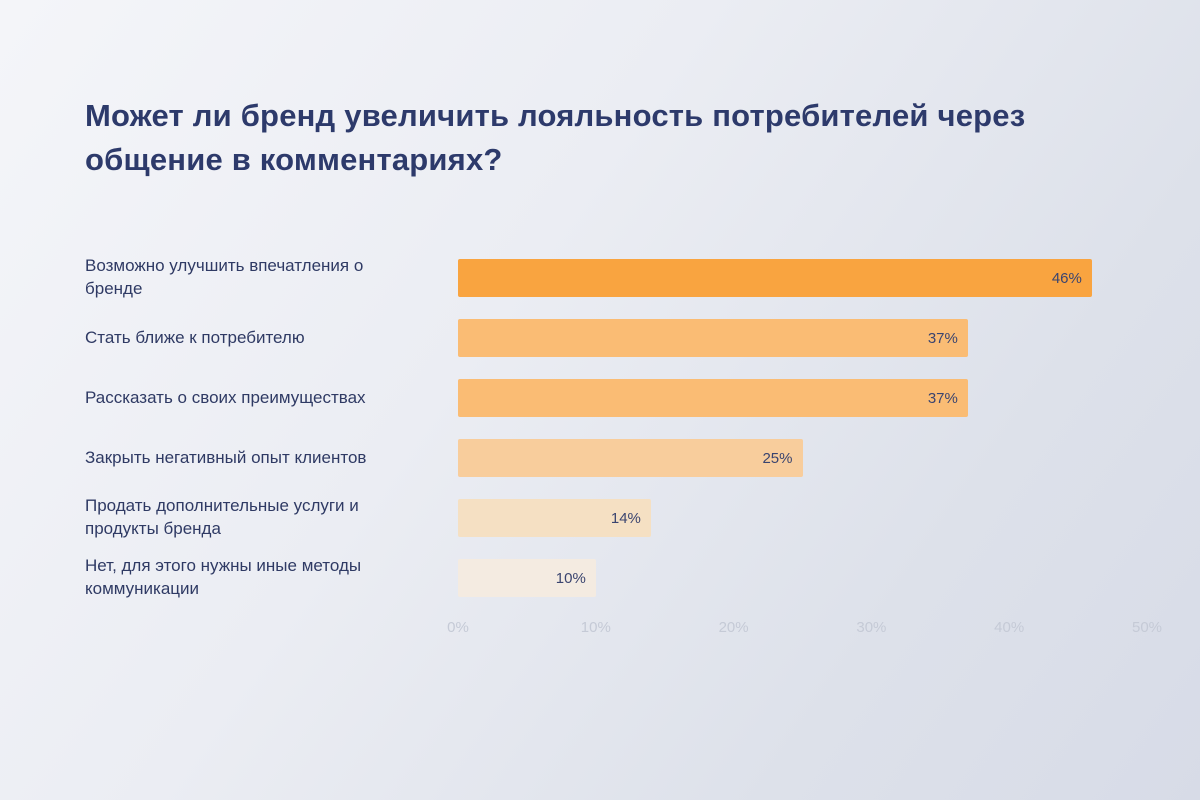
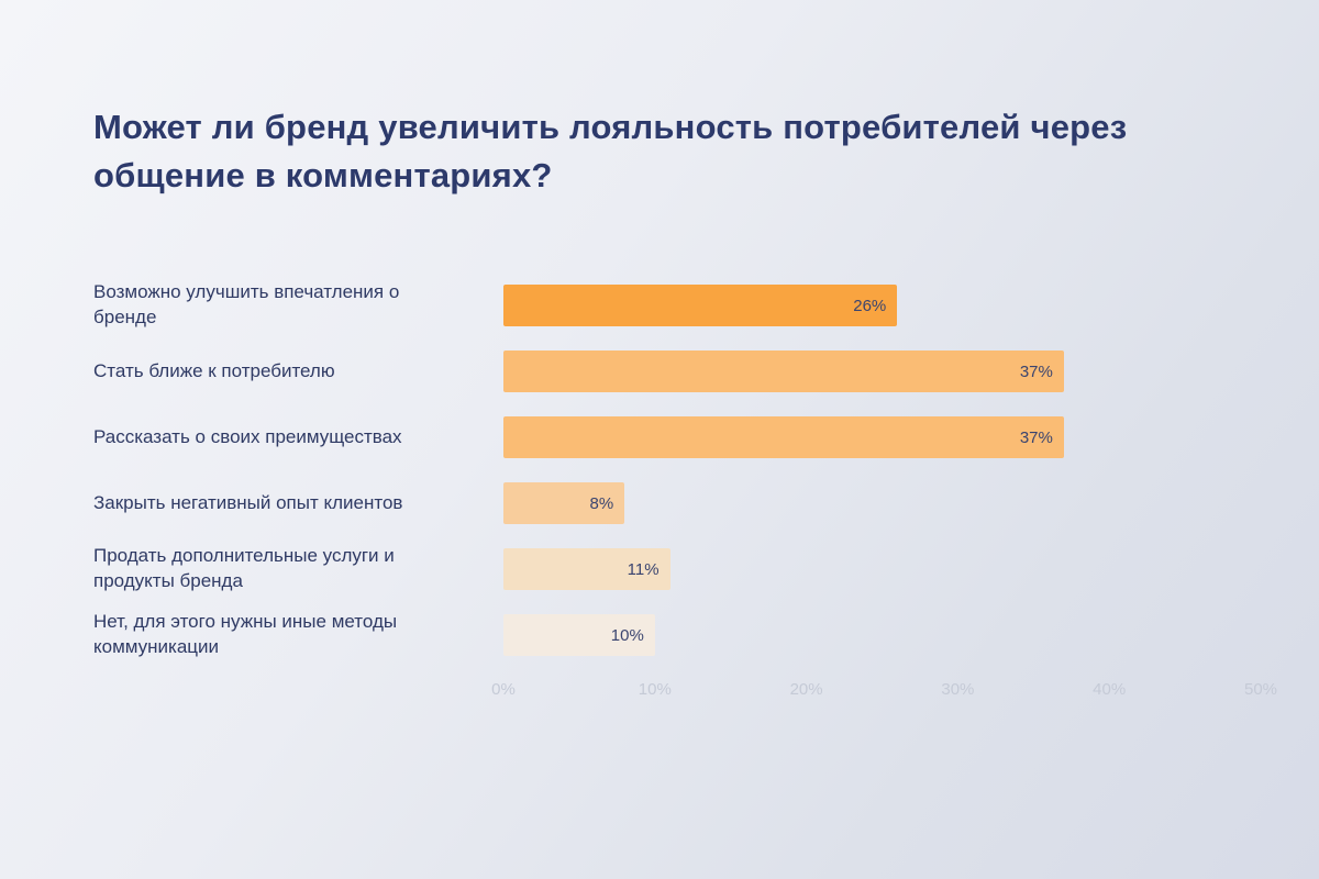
Возможно улучшить впечатления о бренде: 46% -> 26%
Закрыть негативный опыт клиентов: 25% -> 8%
Продать дополнительные услуги и продукты бренда: 14% -> 11%
